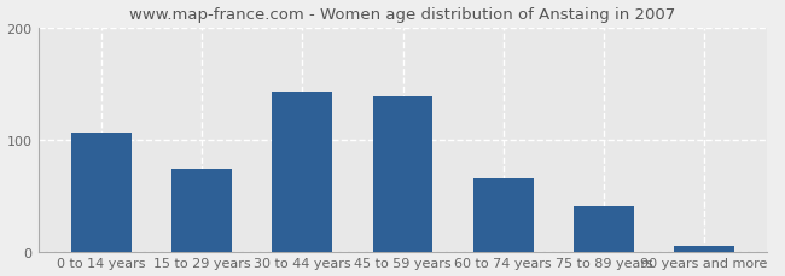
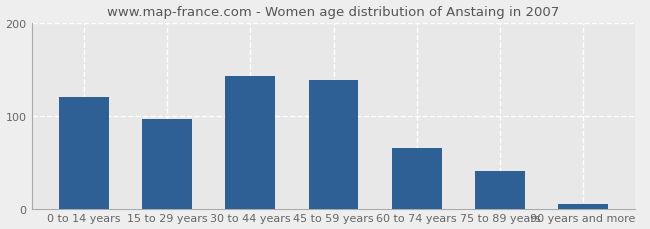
0 to 14 years: 106 -> 120
15 to 29 years: 74 -> 97
